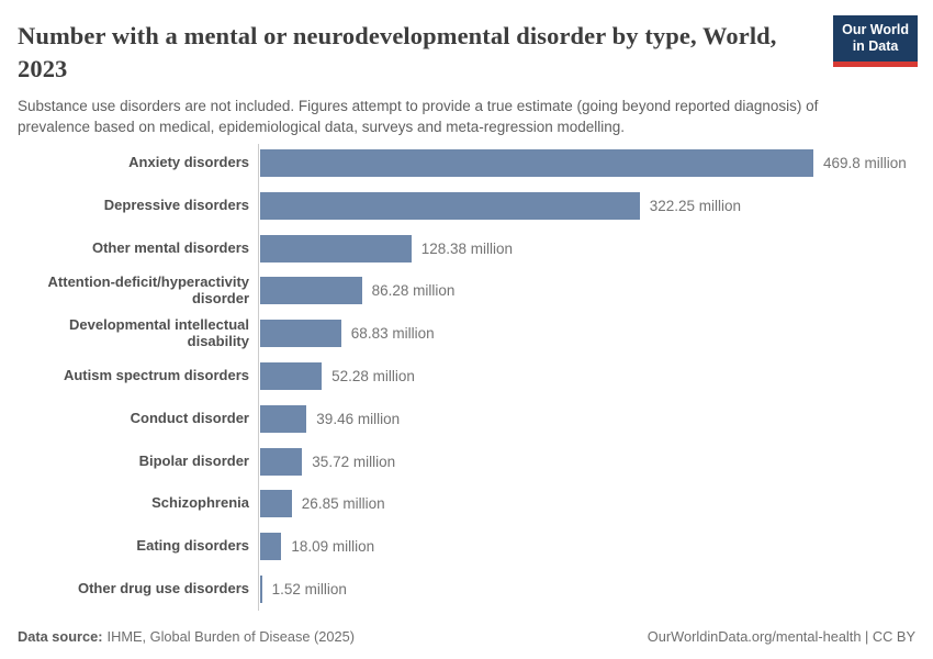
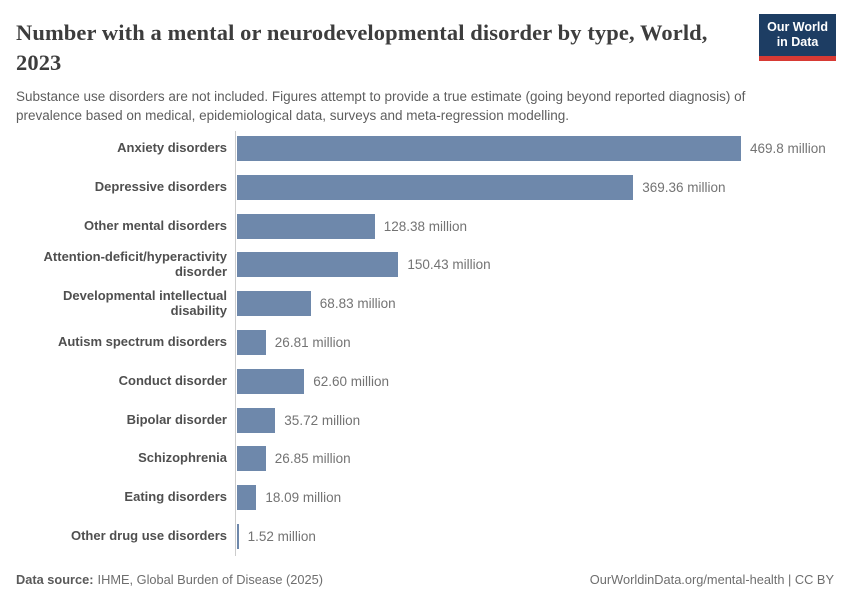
Depressive disorders: 322.25 -> 369.36
Attention-deficit/hyperactivity disorder: 86.28 -> 150.43
Autism spectrum disorders: 52.28 -> 26.81
Conduct disorder: 39.46 -> 62.60
